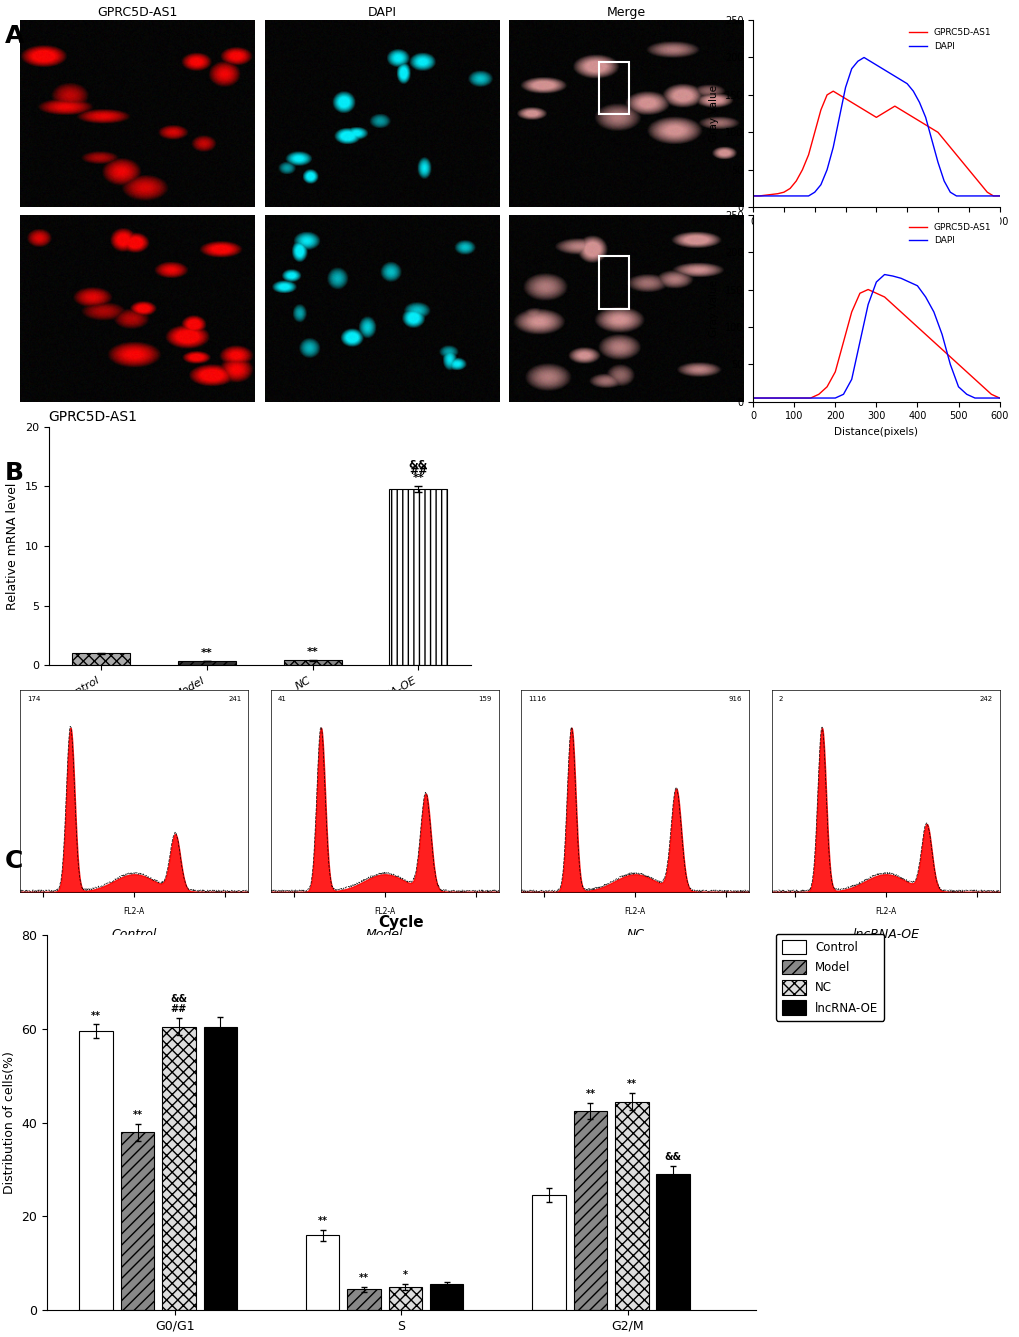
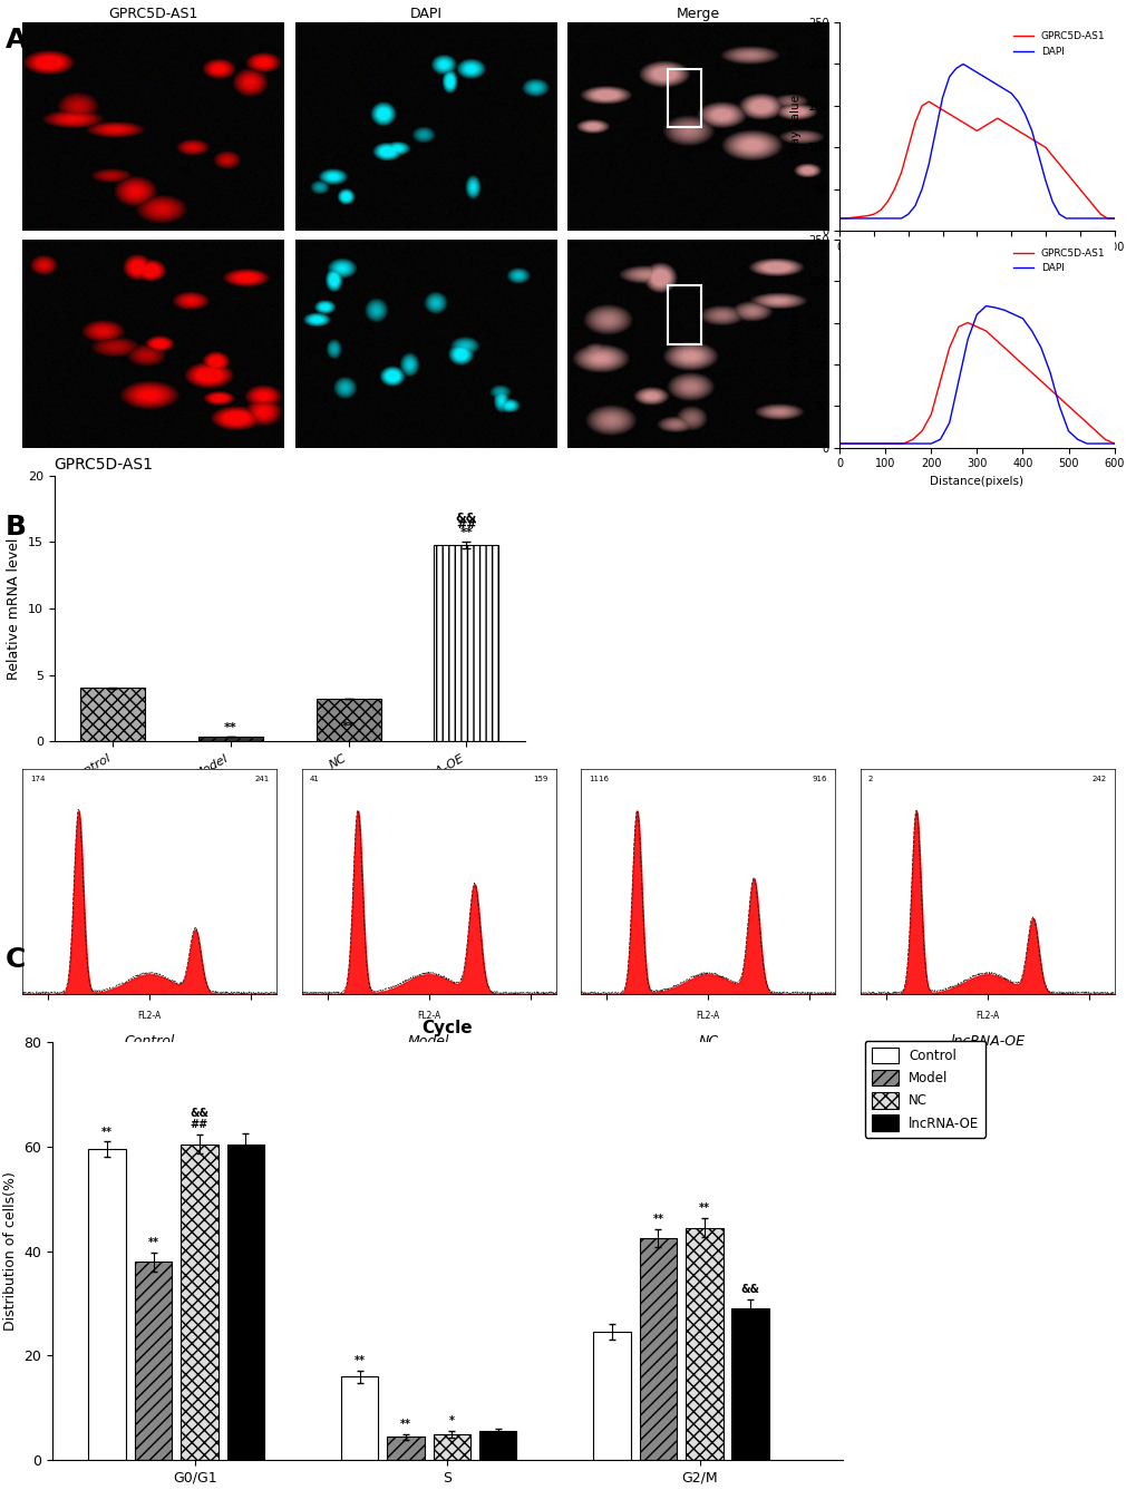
GPRC5D-AS1/Control: 1.0 -> 4.0
GPRC5D-AS1/NC: 0.4 -> 3.2
